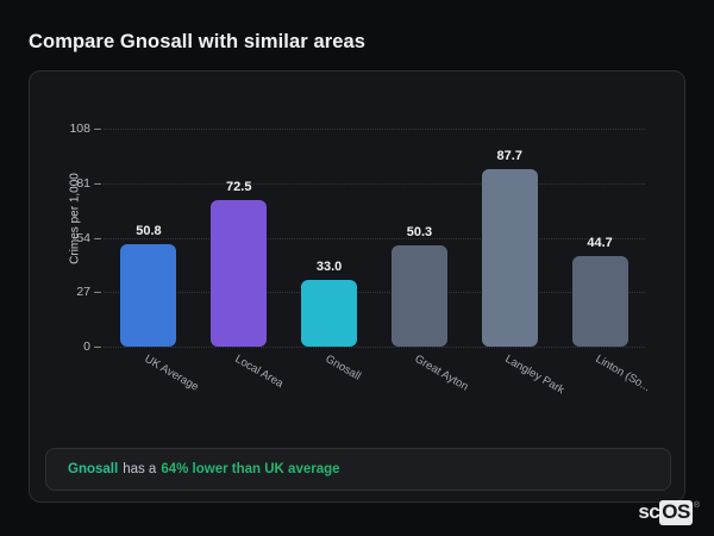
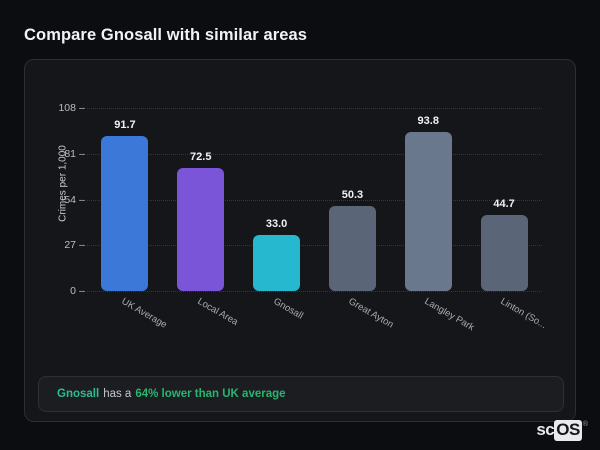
UK Average: 50.8 -> 91.7
Langley Park: 87.7 -> 93.8
